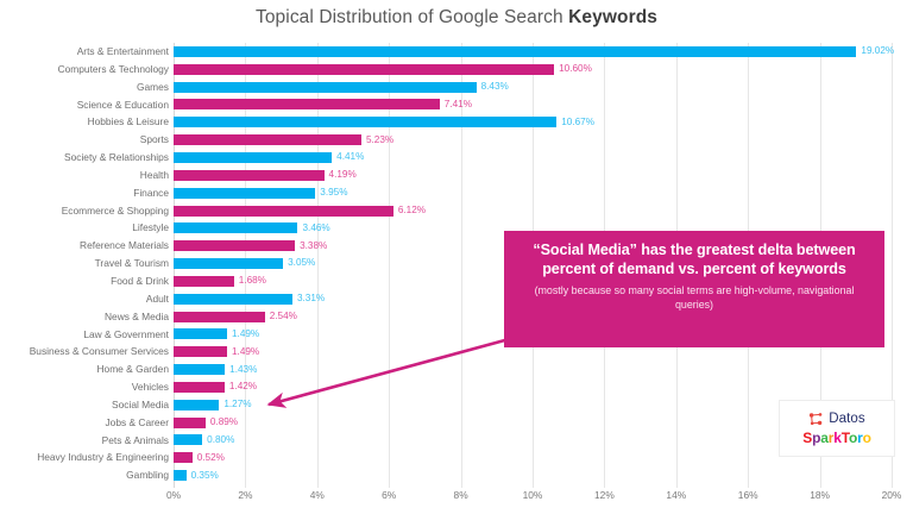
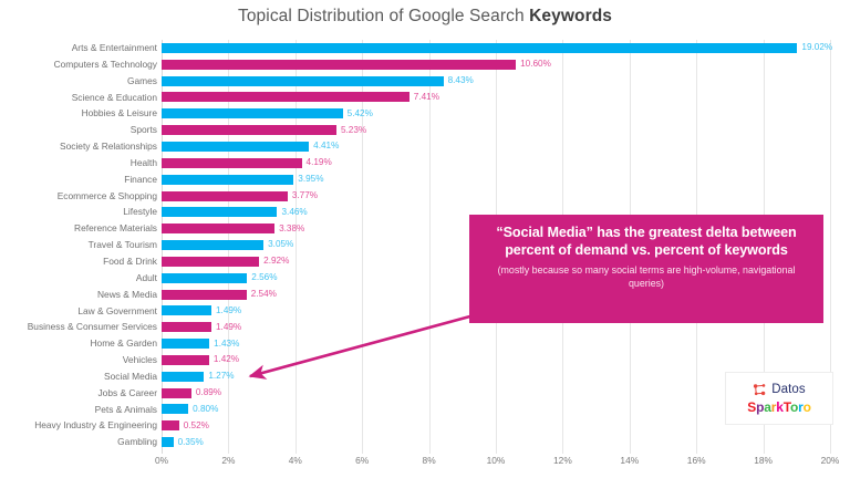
Hobbies & Leisure: 10.67% -> 5.42%
Ecommerce & Shopping: 6.12% -> 3.77%
Food & Drink: 1.68% -> 2.92%
Adult: 3.31% -> 2.56%
